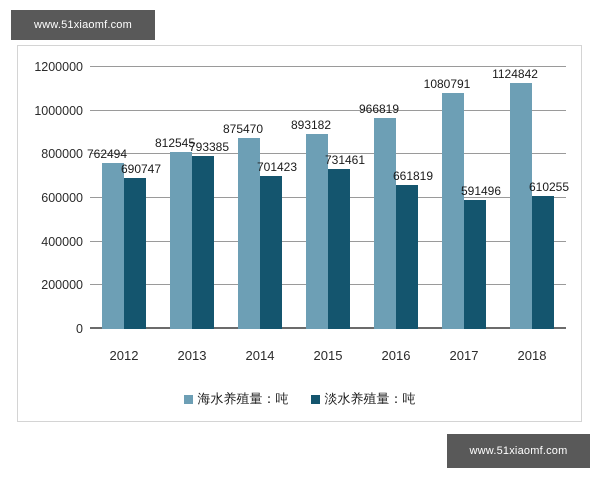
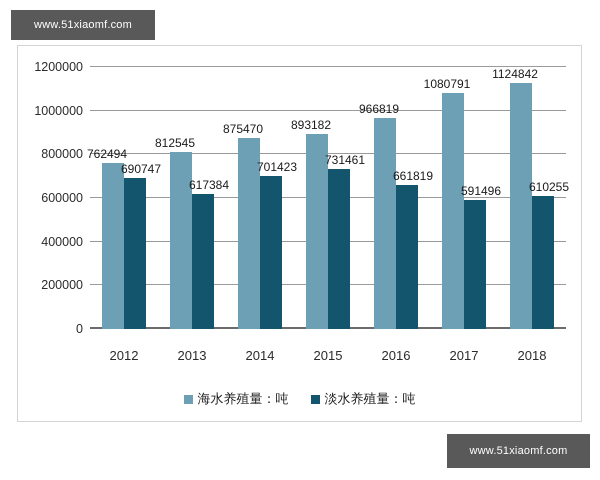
淡水养殖量：吨/2013: 793385 -> 617384
